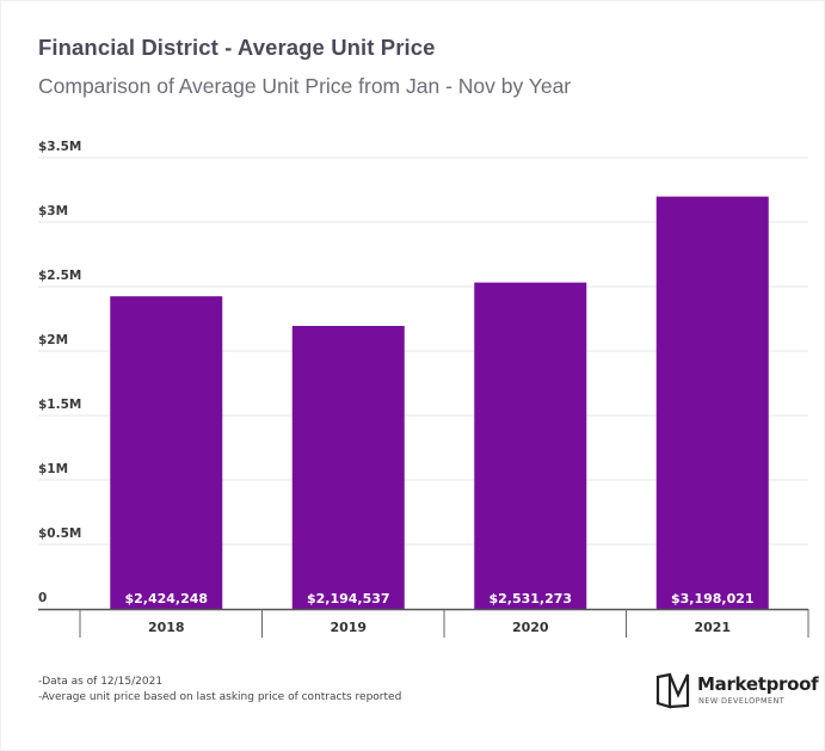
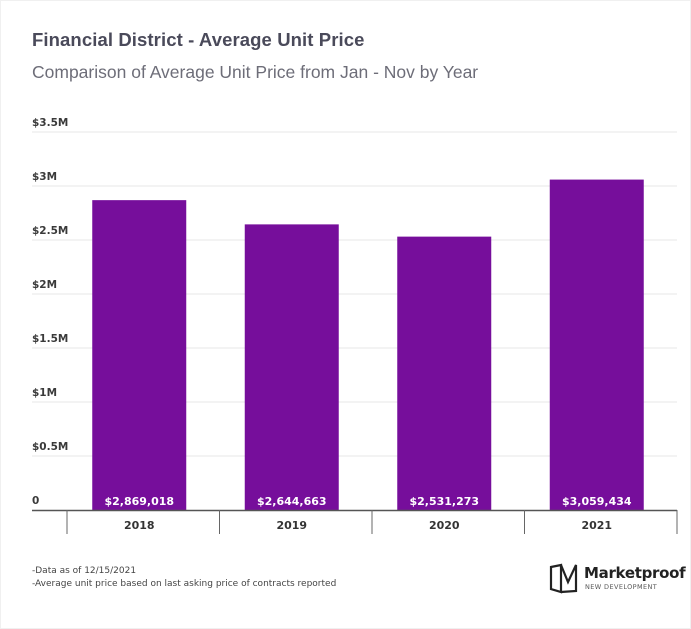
2018: $2,424,248 -> $2,869,018
2019: $2,194,537 -> $2,644,663
2021: $3,198,021 -> $3,059,434
